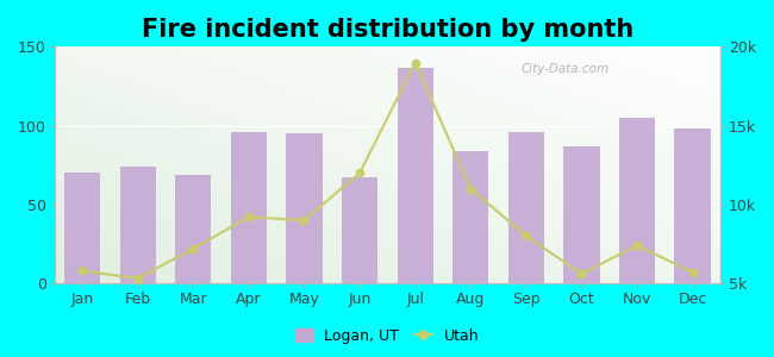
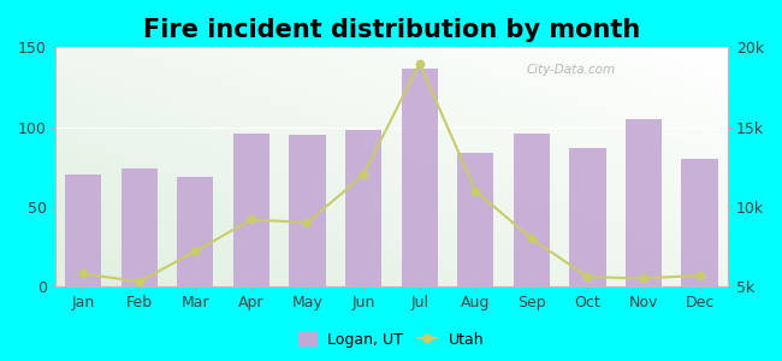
Logan, UT/Jun: 67 -> 98
Utah/Nov: 7.4k -> 5.5k
Logan, UT/Dec: 98 -> 80
